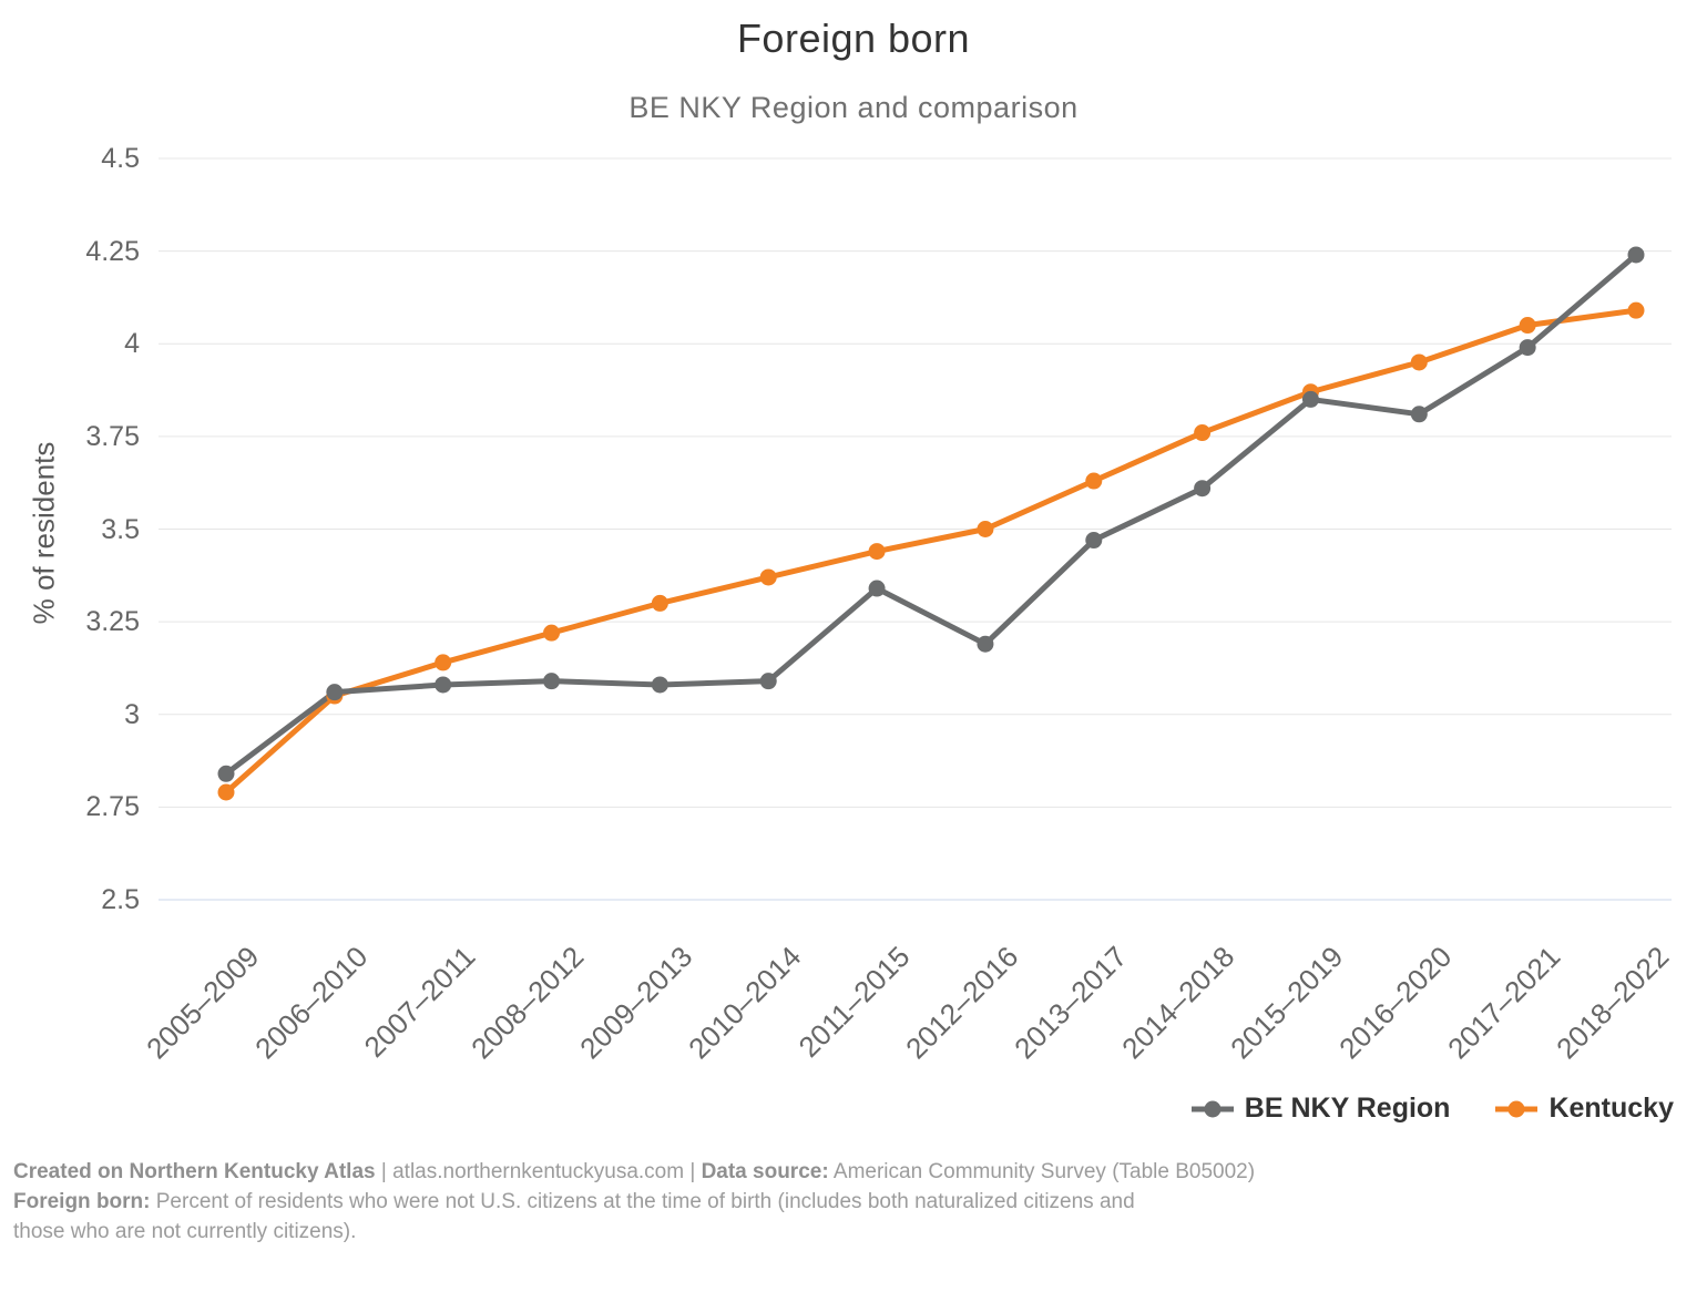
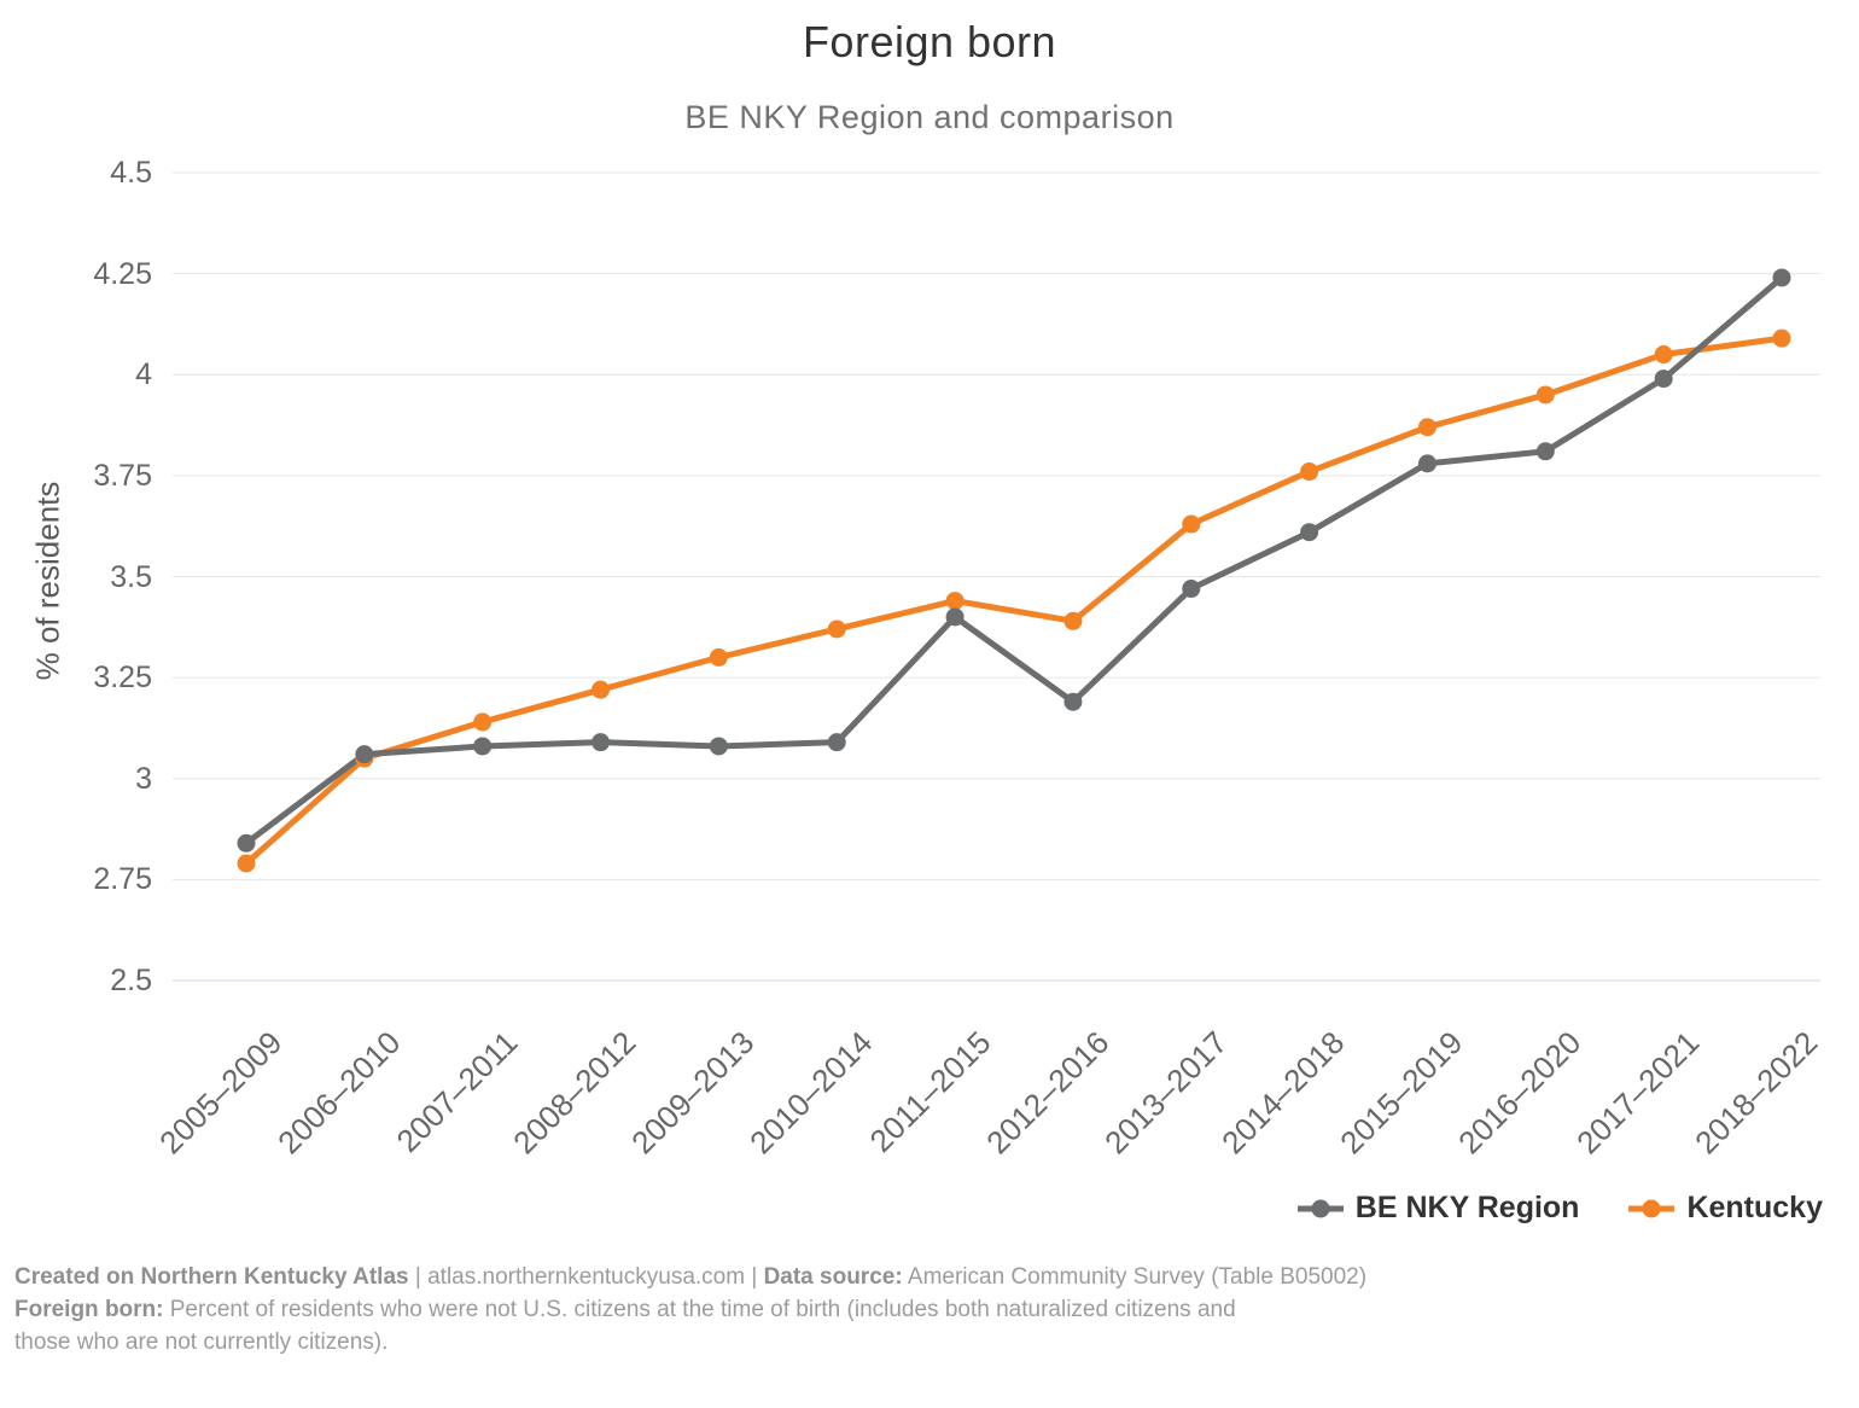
BE NKY Region/2011–2015: 3.34 -> 3.40
Kentucky/2012–2016: 3.50 -> 3.39
BE NKY Region/2015–2019: 3.85 -> 3.78
